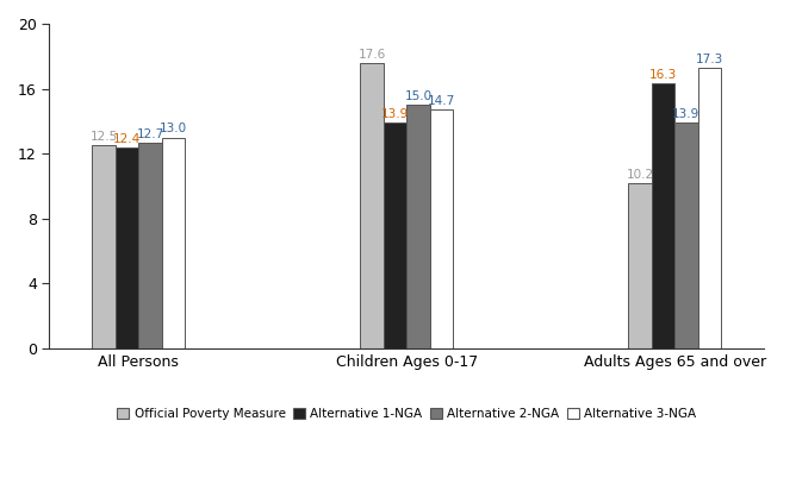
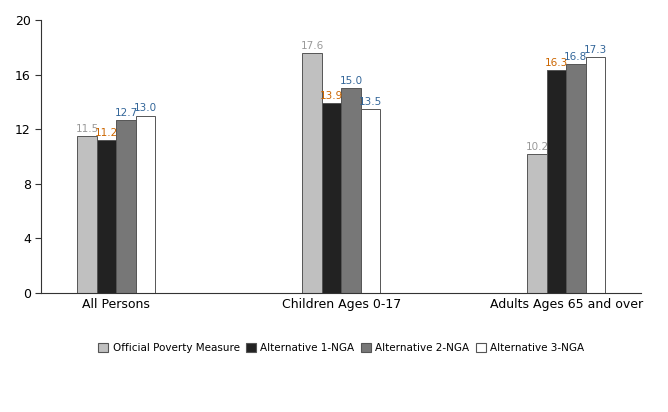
Official Poverty Measure/All Persons: 12.5 -> 11.5
Alternative 1-NGA/All Persons: 12.4 -> 11.2
Alternative 3-NGA/Children Ages 0-17: 14.7 -> 13.5
Alternative 2-NGA/Adults Ages 65 and over: 13.9 -> 16.8
